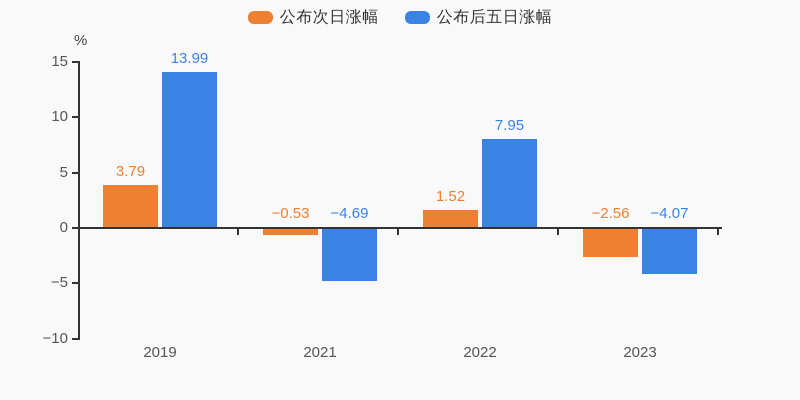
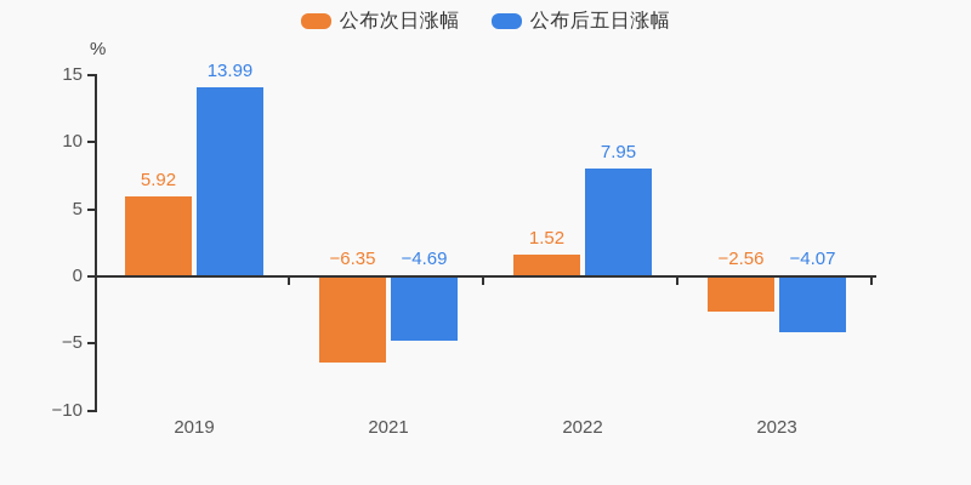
公布次日涨幅/2019: 3.79 -> 5.92
公布次日涨幅/2021: −0.53 -> −6.35
